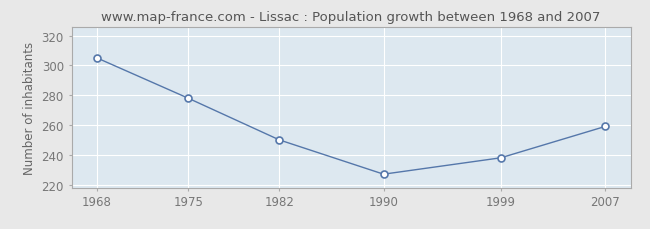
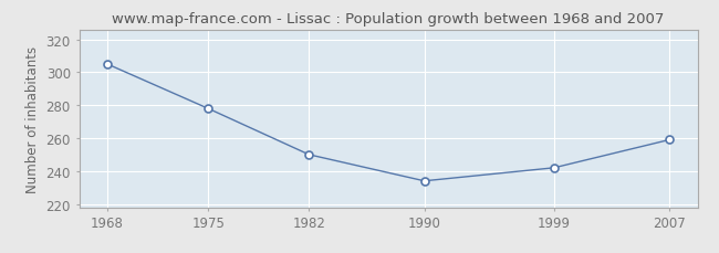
1990: 227 -> 234
1999: 238 -> 242
